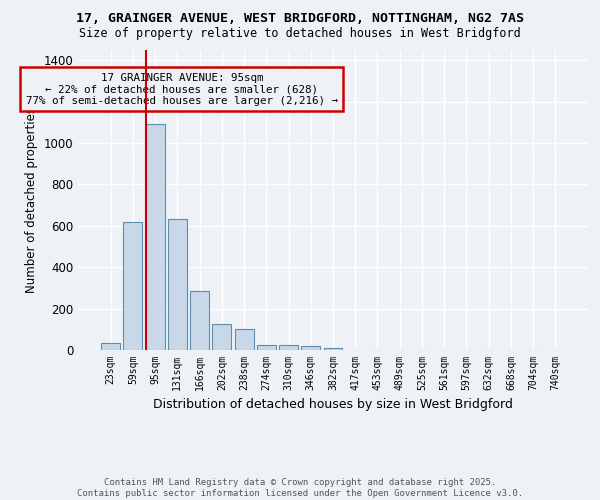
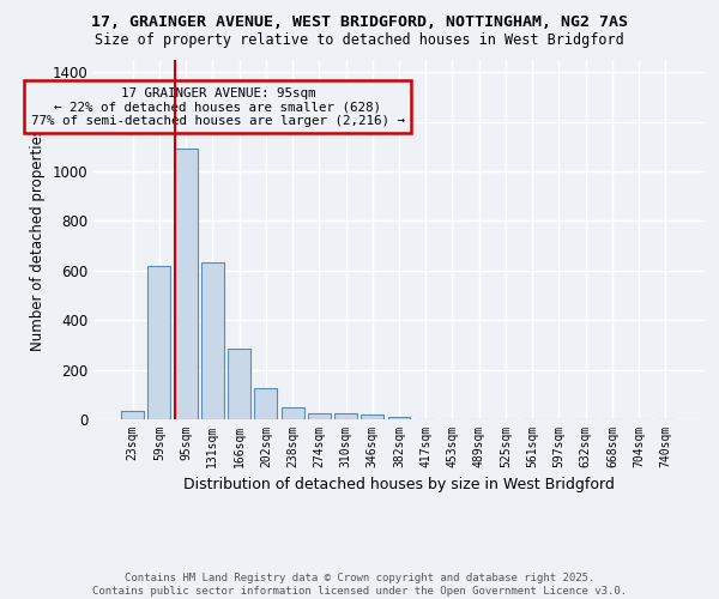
238sqm: 100 -> 48
